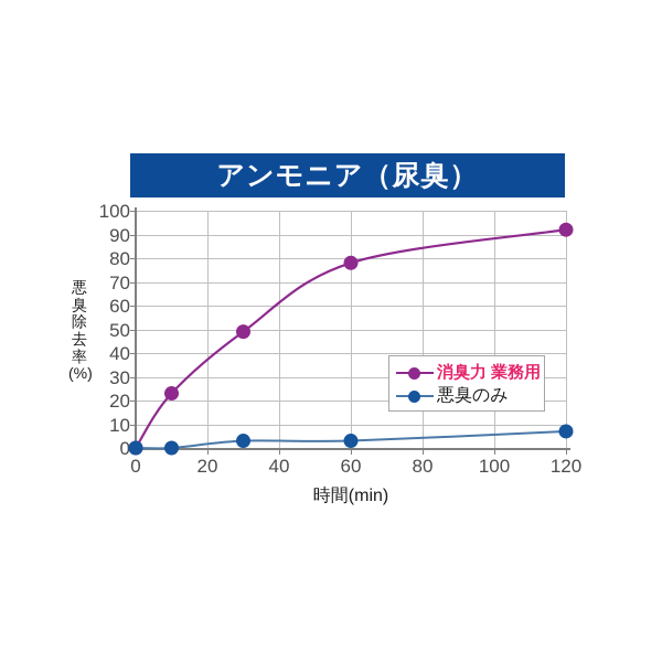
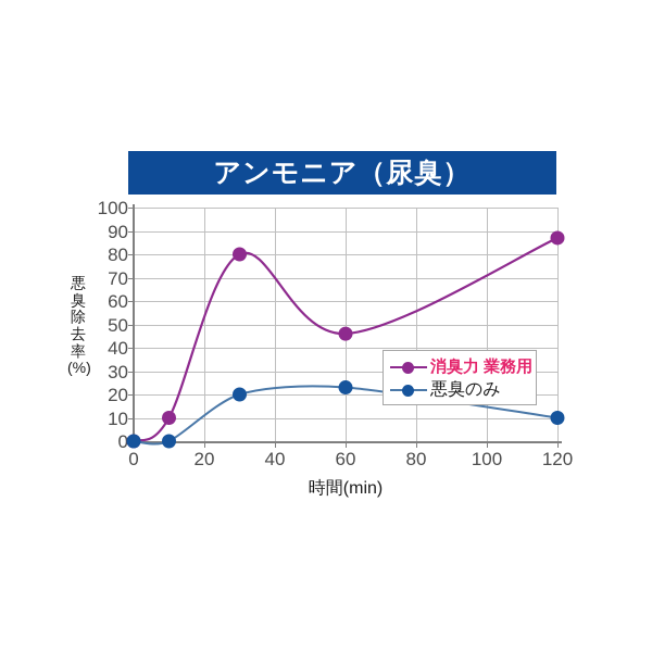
消臭力 業務用/10: 23 -> 10
消臭力 業務用/30: 49 -> 80
悪臭のみ/30: 3 -> 20
消臭力 業務用/60: 78 -> 46
悪臭のみ/60: 3 -> 23
消臭力 業務用/120: 92 -> 87
悪臭のみ/120: 7 -> 10
